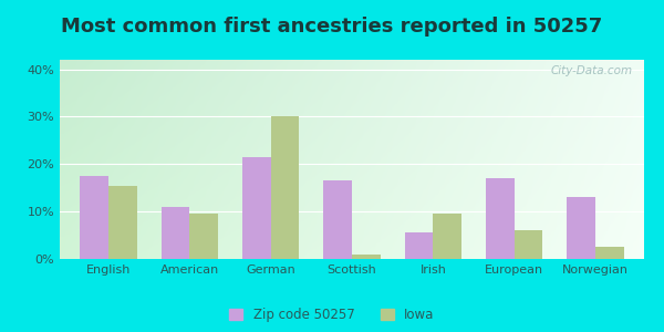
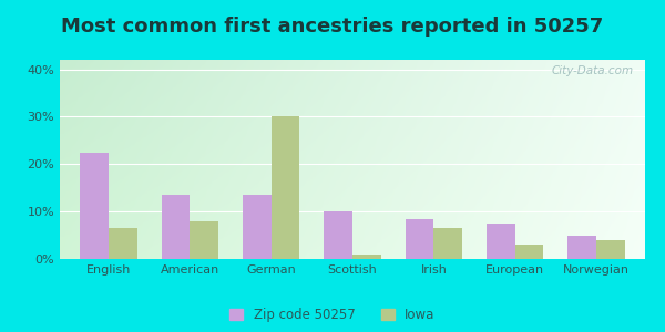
Zip code 50257/English: 17.5% -> 22.5%
Iowa/English: 15.5% -> 6.5%
Zip code 50257/American: 11.0% -> 13.5%
Iowa/American: 9.5% -> 8.0%
Zip code 50257/German: 21.5% -> 13.5%
Zip code 50257/Scottish: 16.5% -> 10.0%
Zip code 50257/Irish: 5.5% -> 8.5%
Iowa/Irish: 9.5% -> 6.5%
Zip code 50257/European: 17.0% -> 7.5%
Iowa/European: 6.0% -> 3.0%
Zip code 50257/Norwegian: 13.0% -> 5.0%
Iowa/Norwegian: 2.5% -> 4.0%
